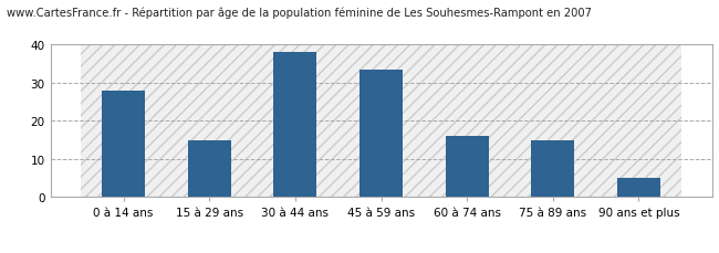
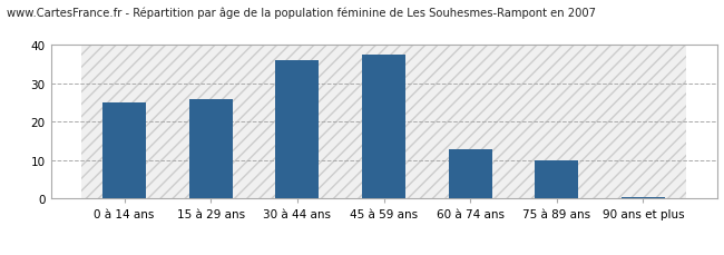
0 à 14 ans: 28.0 -> 25.0
15 à 29 ans: 15.0 -> 26.0
30 à 44 ans: 38.0 -> 36.0
45 à 59 ans: 33.5 -> 37.5
60 à 74 ans: 16.0 -> 13.0
75 à 89 ans: 15.0 -> 10.0
90 ans et plus: 5.0 -> 0.5
